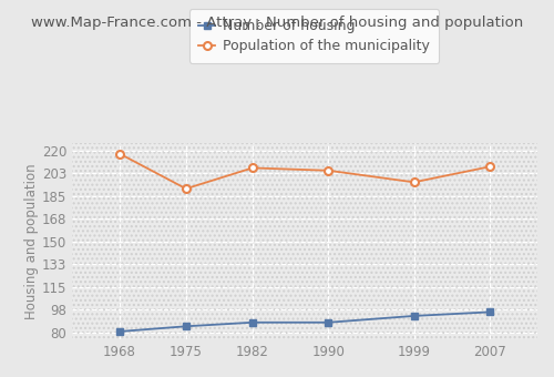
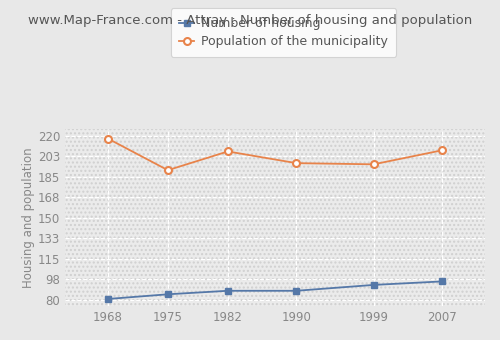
Population of the municipality/1990: 205 -> 197
